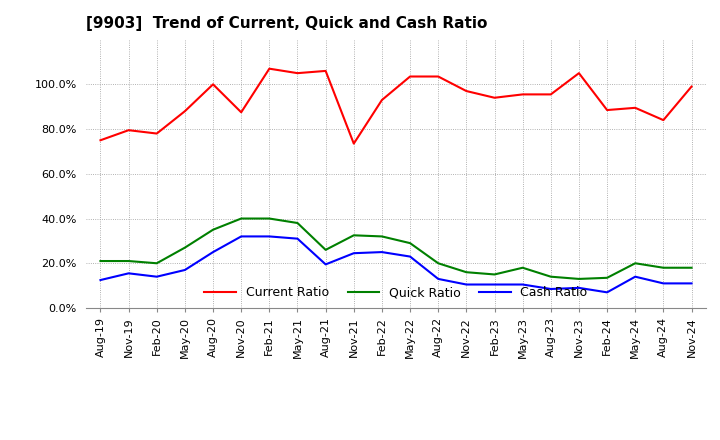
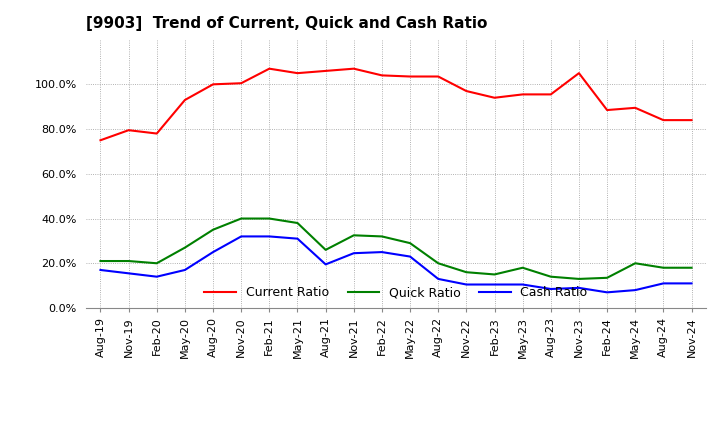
Cash Ratio/Aug-19: 12.5% -> 17.0%
Current Ratio/May-20: 88.0% -> 93.0%
Current Ratio/Nov-20: 87.5% -> 100.5%
Current Ratio/Nov-21: 73.5% -> 107.0%
Current Ratio/Feb-22: 93.0% -> 104.0%
Cash Ratio/May-24: 14.0% -> 8.0%
Current Ratio/Nov-24: 99.0% -> 84.0%
